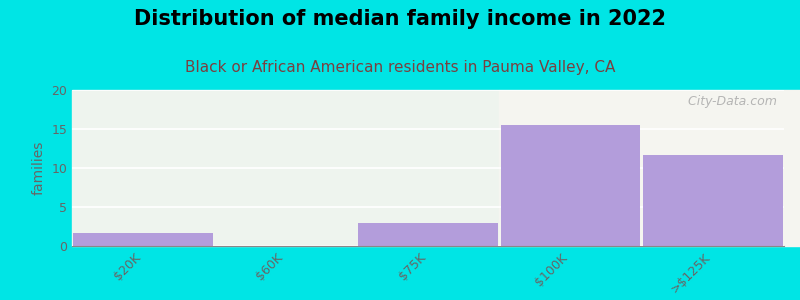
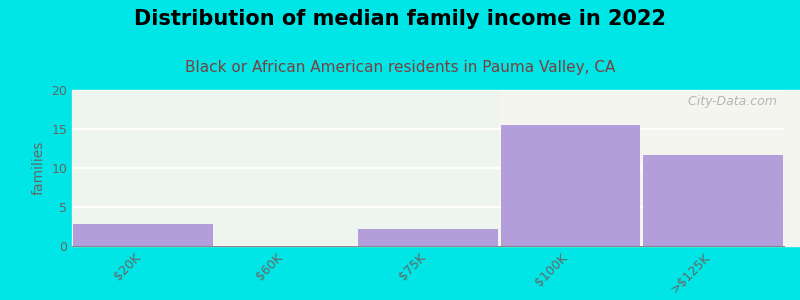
$20K: 1.7 -> 2.8
$75K: 3.0 -> 2.2
